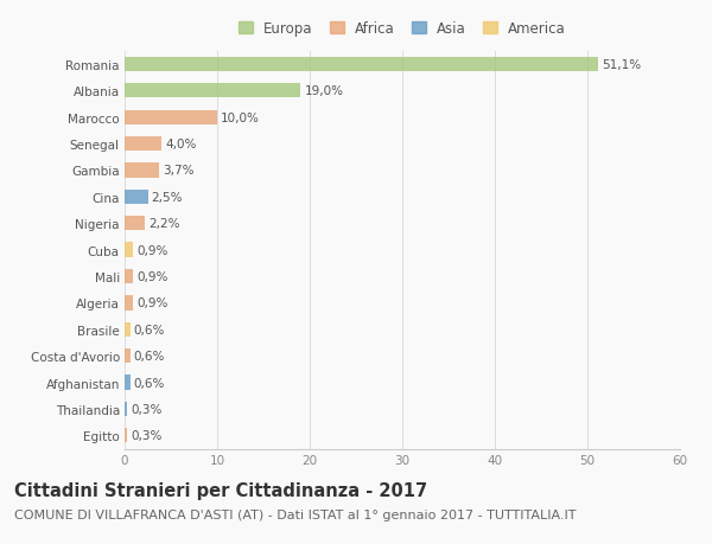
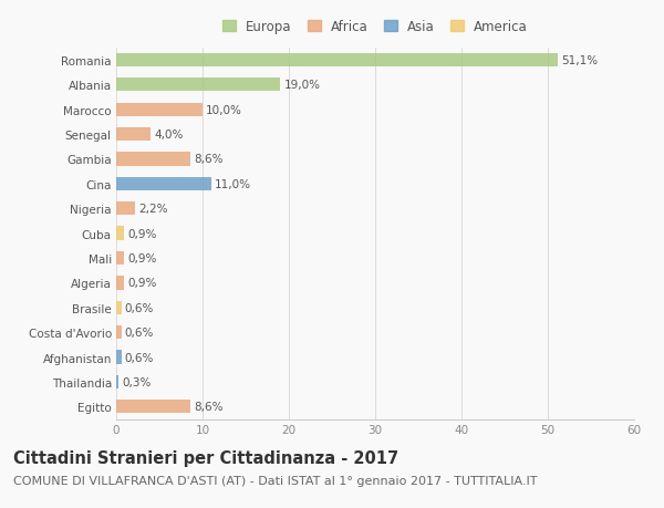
Gambia: 3,7% -> 8,6%
Cina: 2,5% -> 11,0%
Egitto: 0,3% -> 8,6%
